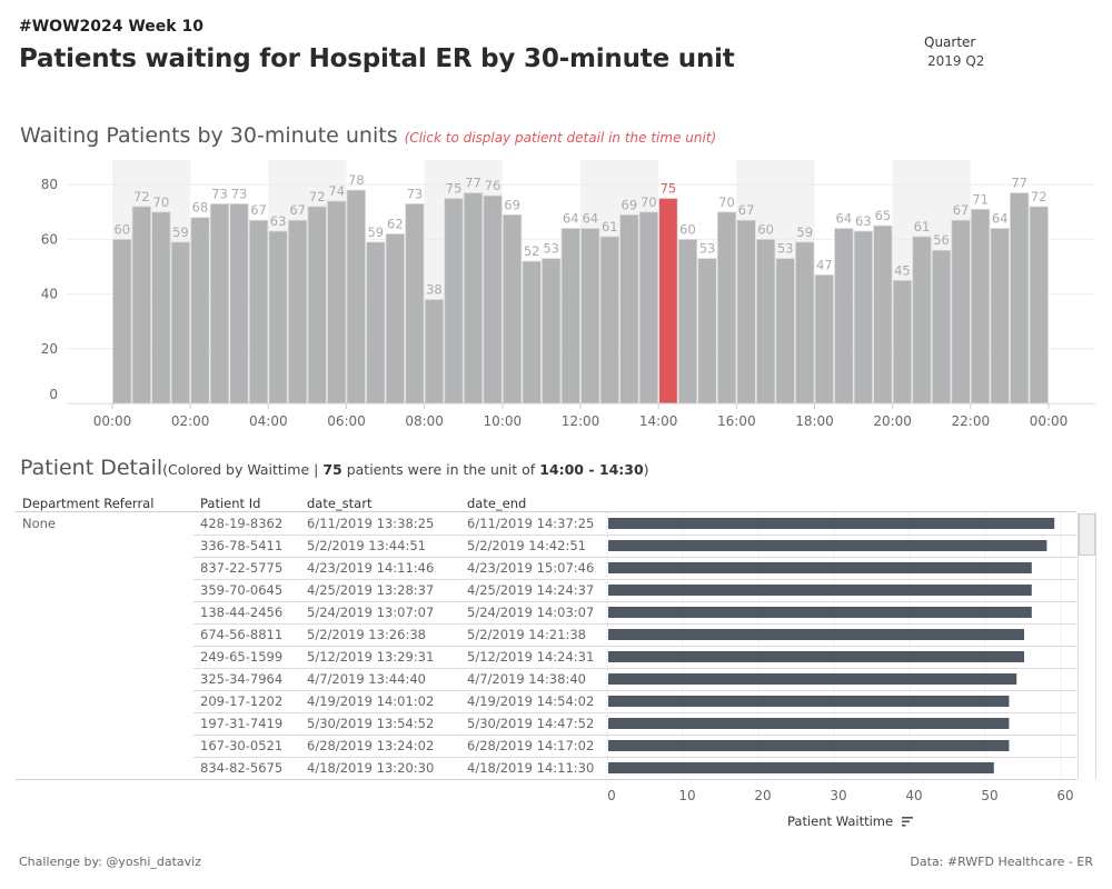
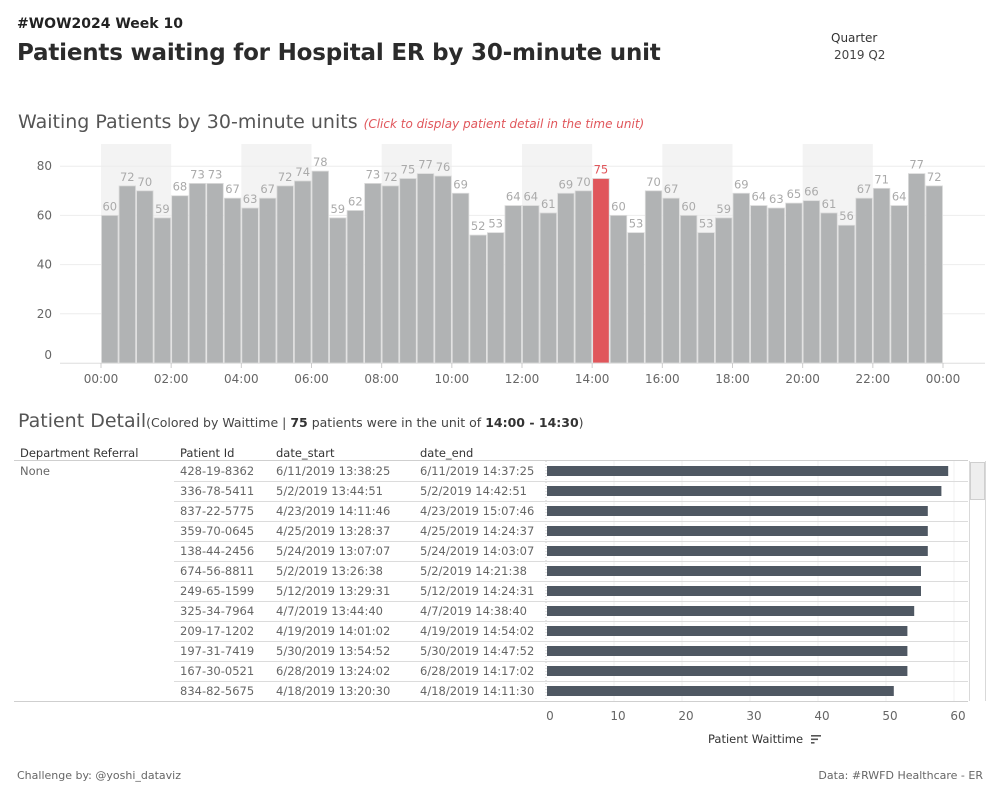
Waiting Patients by 30-minute units/08:00: 38 -> 72
Waiting Patients by 30-minute units/18:00: 47 -> 69
Waiting Patients by 30-minute units/20:00: 45 -> 66
